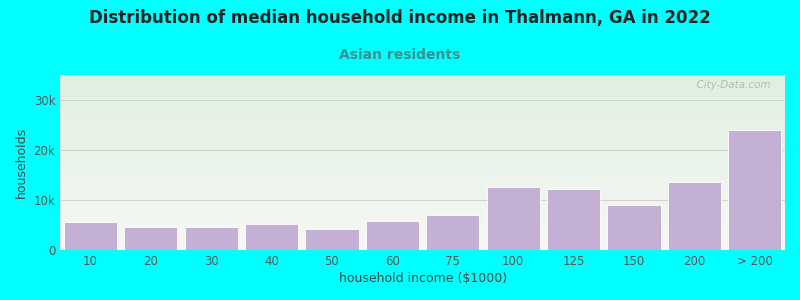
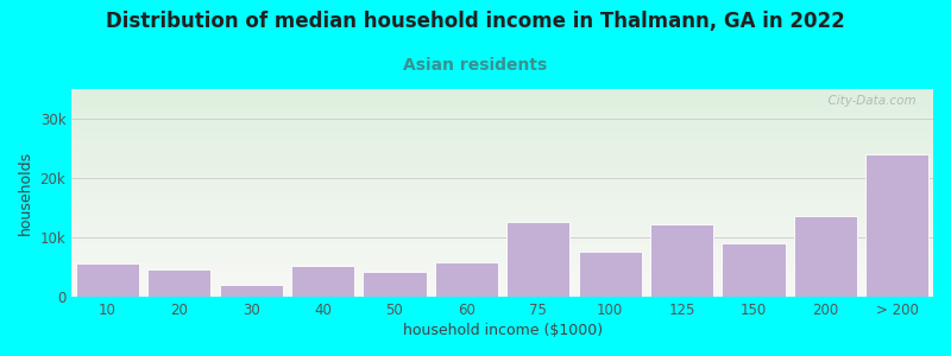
30: 4.5k -> 2.0k
75: 7.0k -> 12.5k
100: 12.5k -> 7.5k
